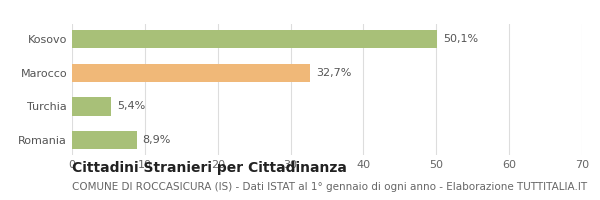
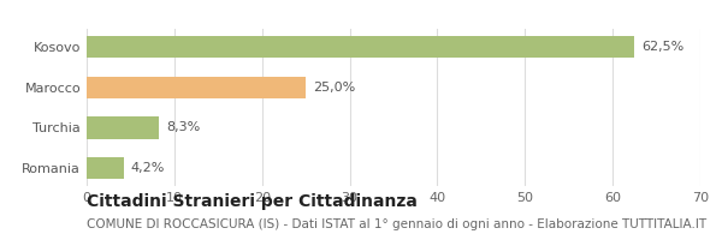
Kosovo: 50,1% -> 62,5%
Marocco: 32,7% -> 25,0%
Turchia: 5,4% -> 8,3%
Romania: 8,9% -> 4,2%
